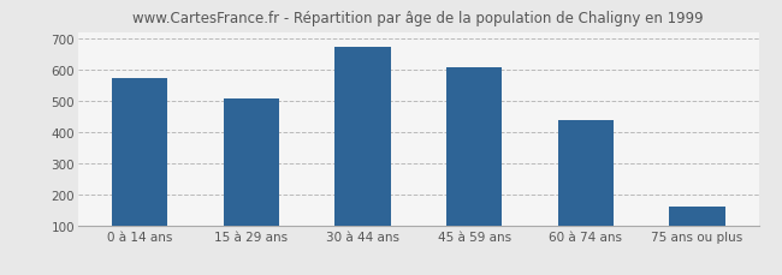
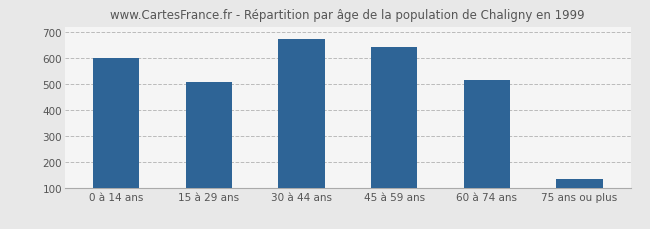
0 à 14 ans: 573 -> 600
45 à 59 ans: 607 -> 640
60 à 74 ans: 438 -> 515
75 ans ou plus: 160 -> 135
